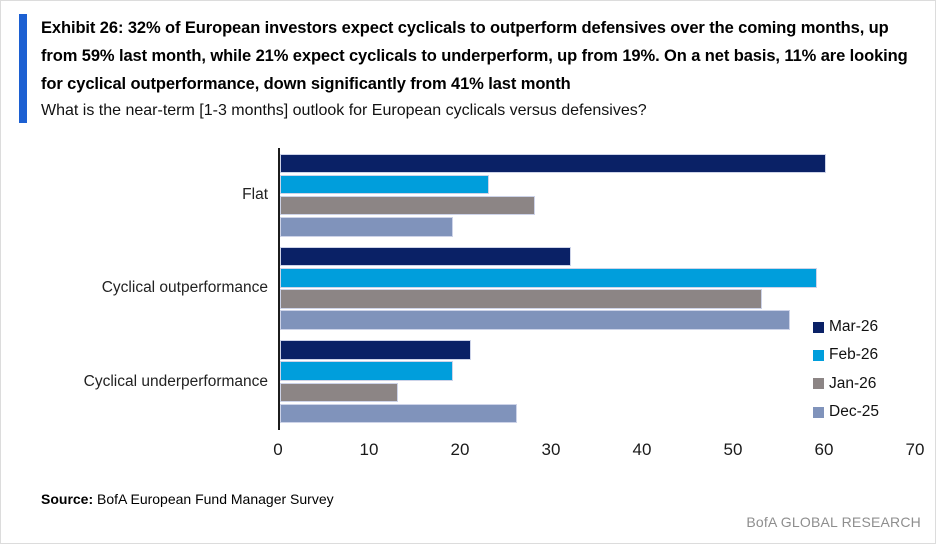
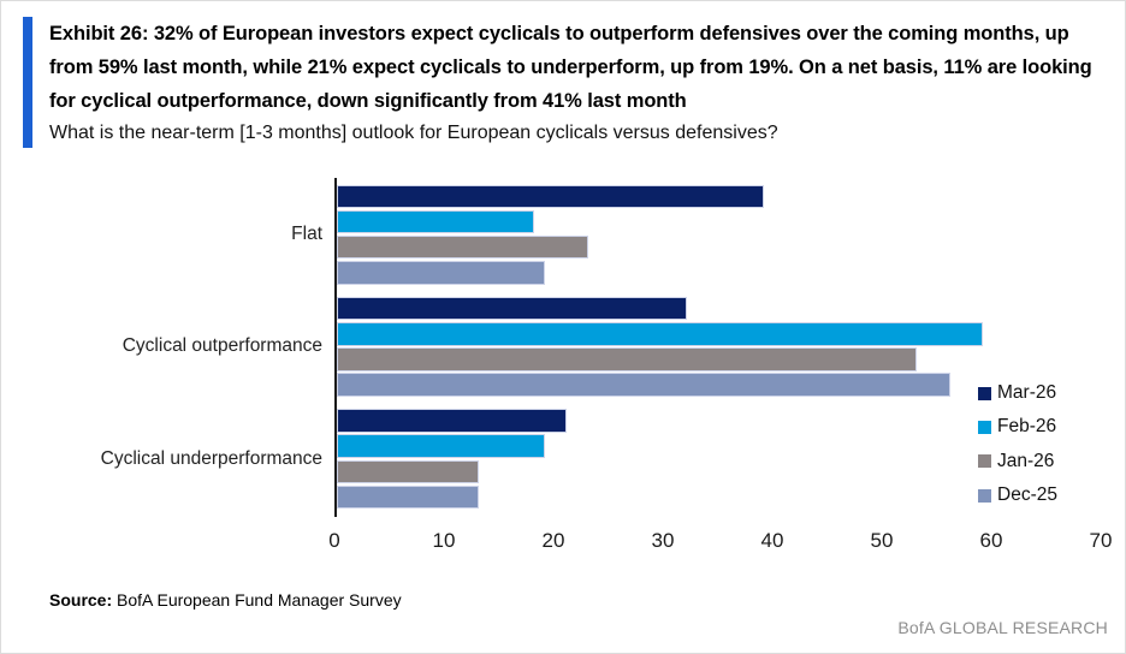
Mar-26/Flat: 60 -> 39
Feb-26/Flat: 23 -> 18
Jan-26/Flat: 28 -> 23
Dec-25/Cyclical underperformance: 26 -> 13
